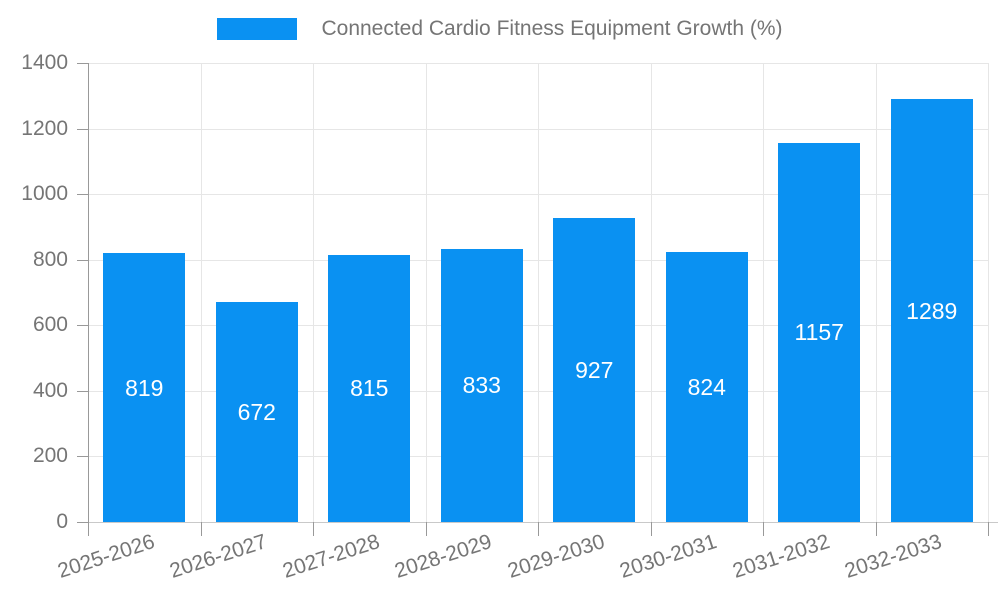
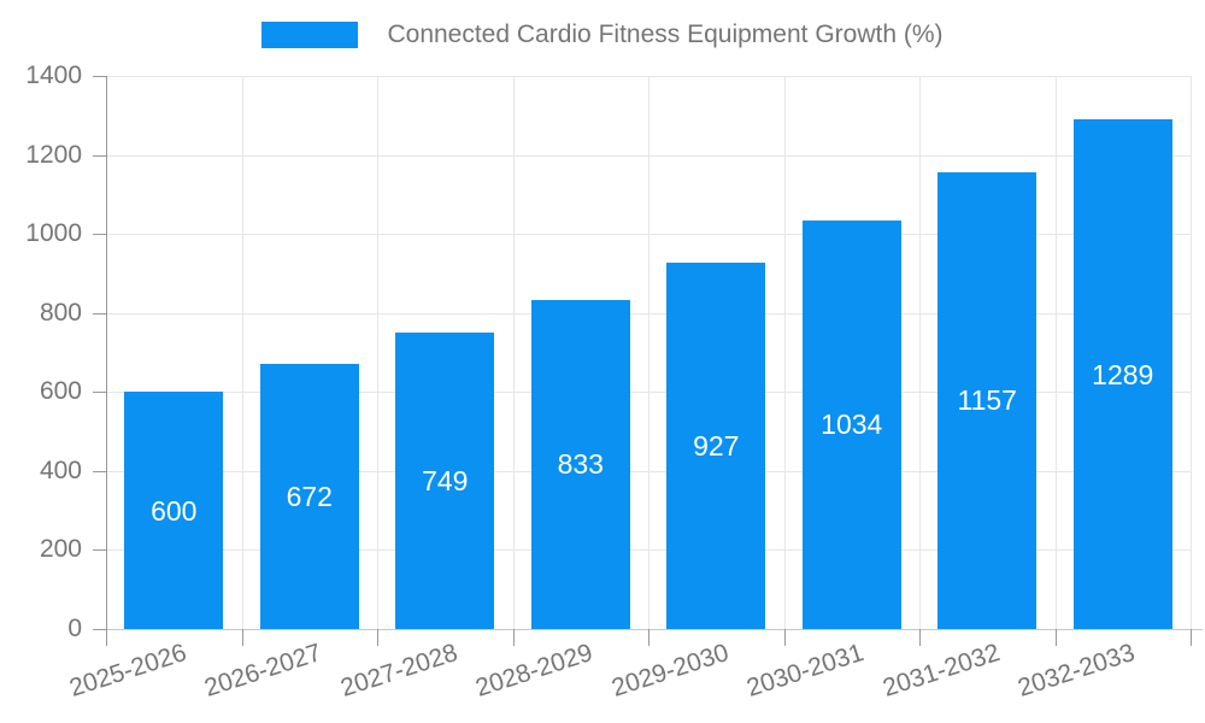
2025-2026: 819 -> 600
2027-2028: 815 -> 749
2030-2031: 824 -> 1034
